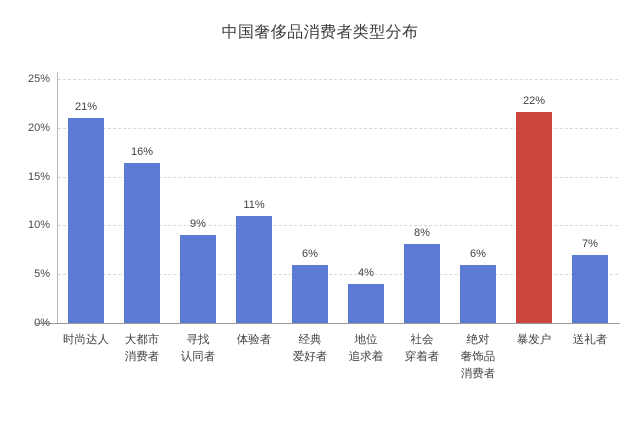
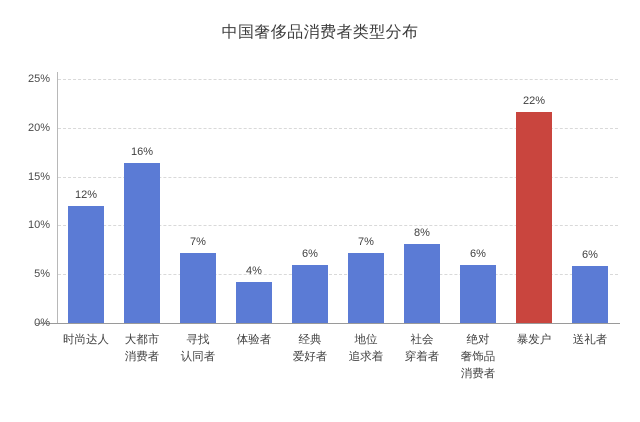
时尚达人: 21% -> 12%
寻找认同者: 9% -> 7%
体验者: 11% -> 4%
地位追求着: 4% -> 7%
送礼者: 7% -> 6%
